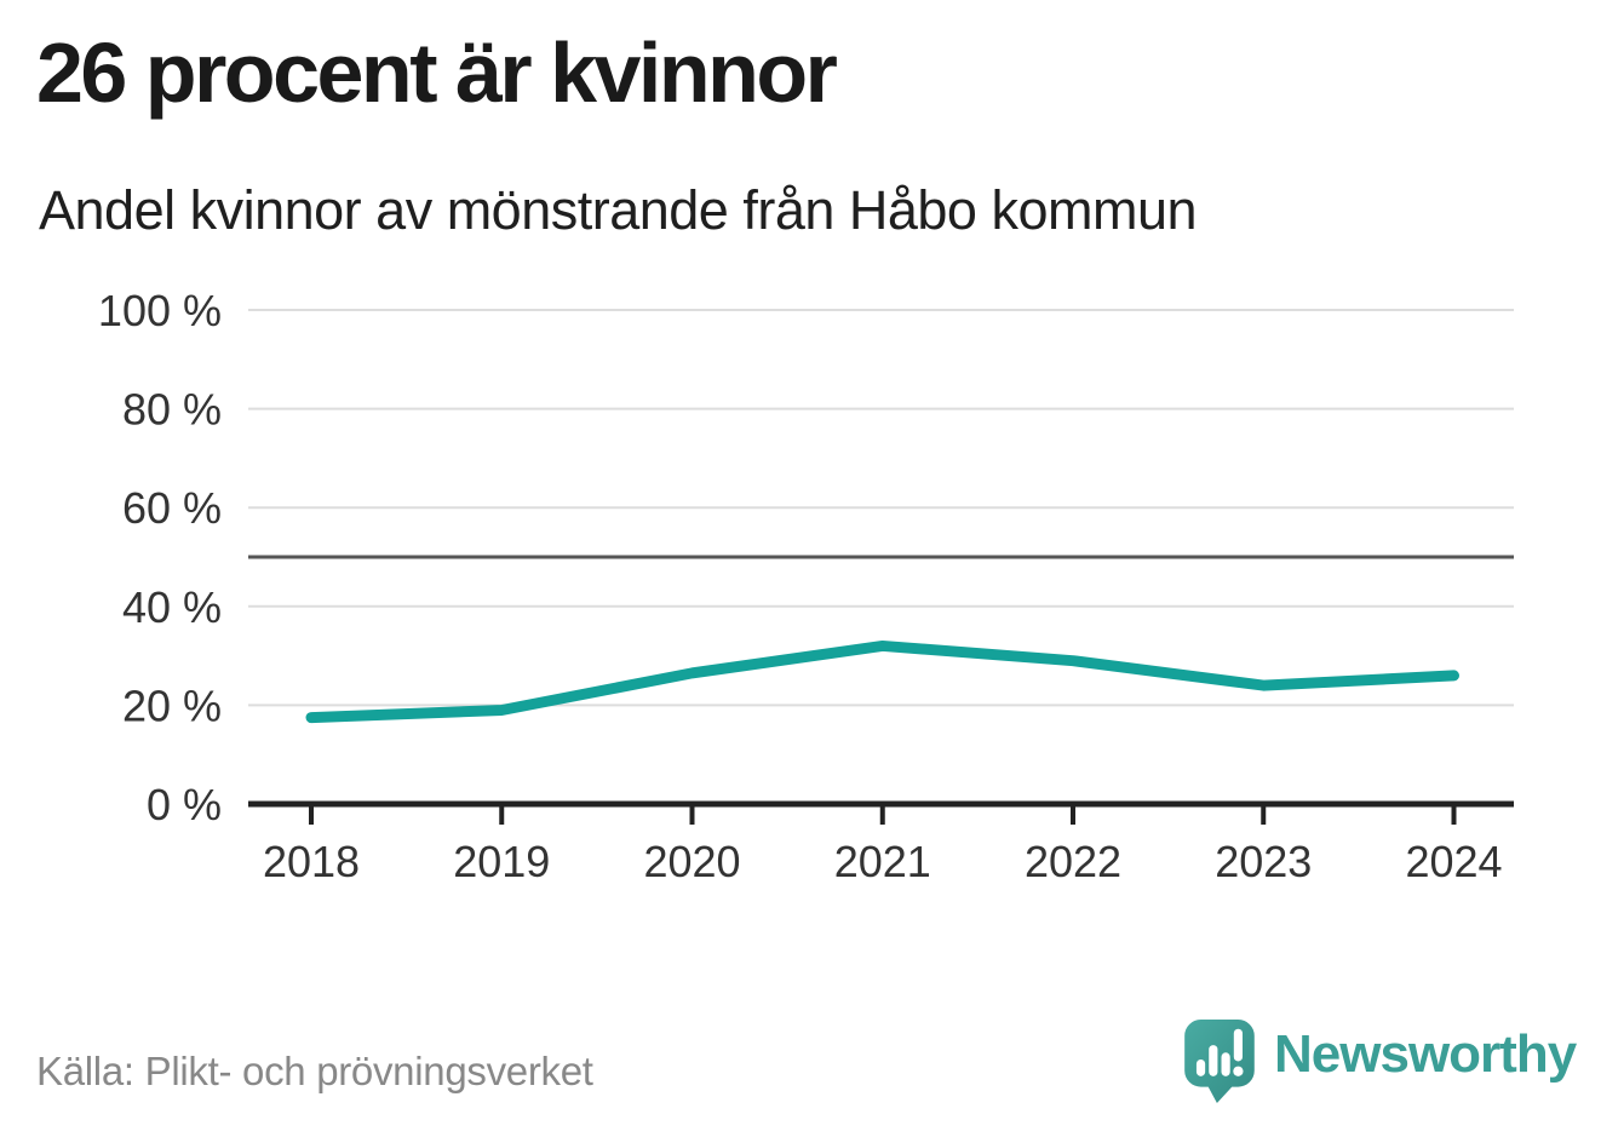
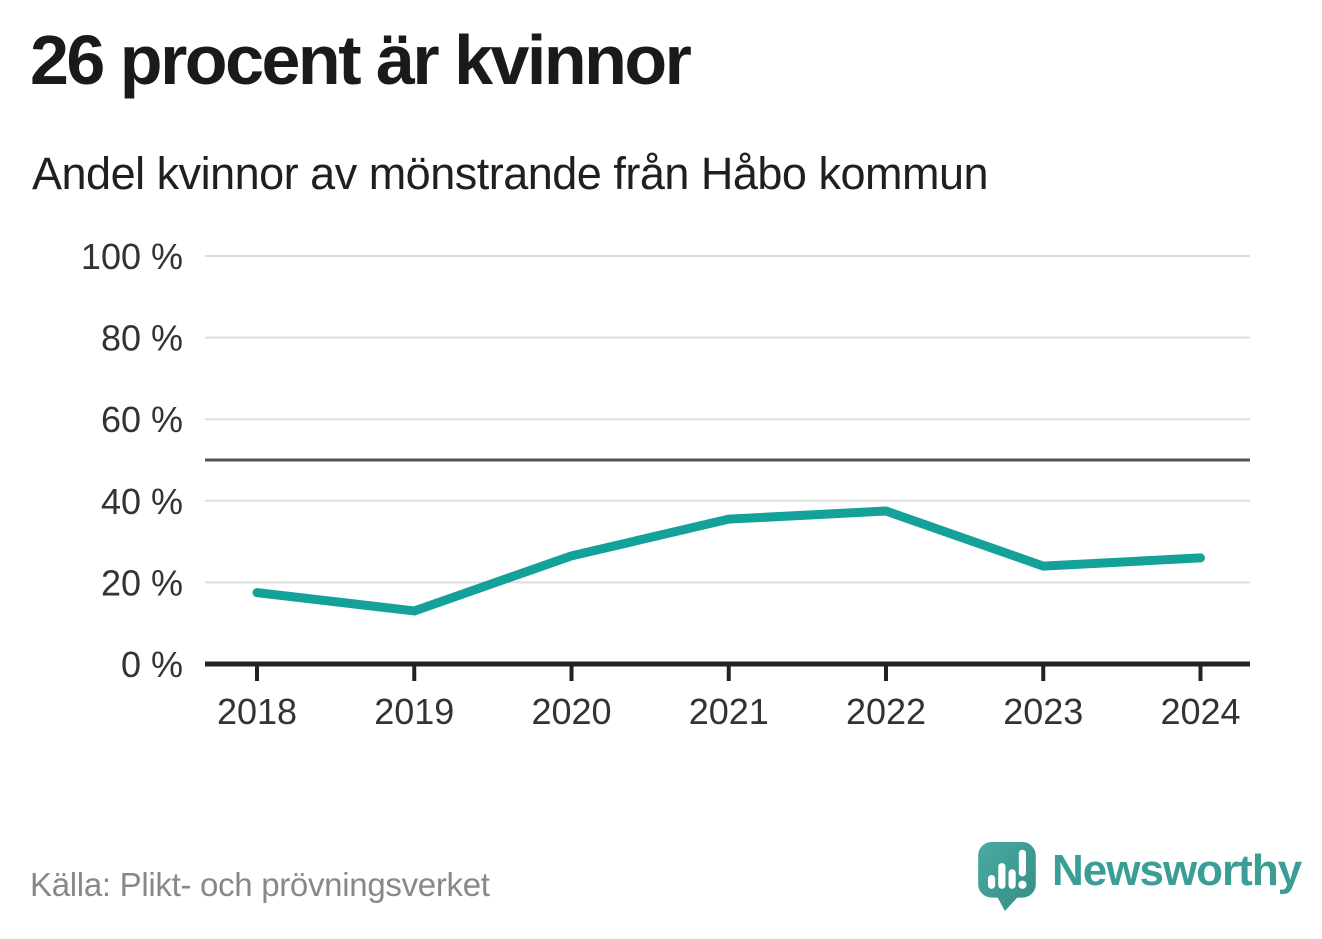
2019: 19% -> 13%
2021: 32% -> 36%
2022: 29% -> 38%
